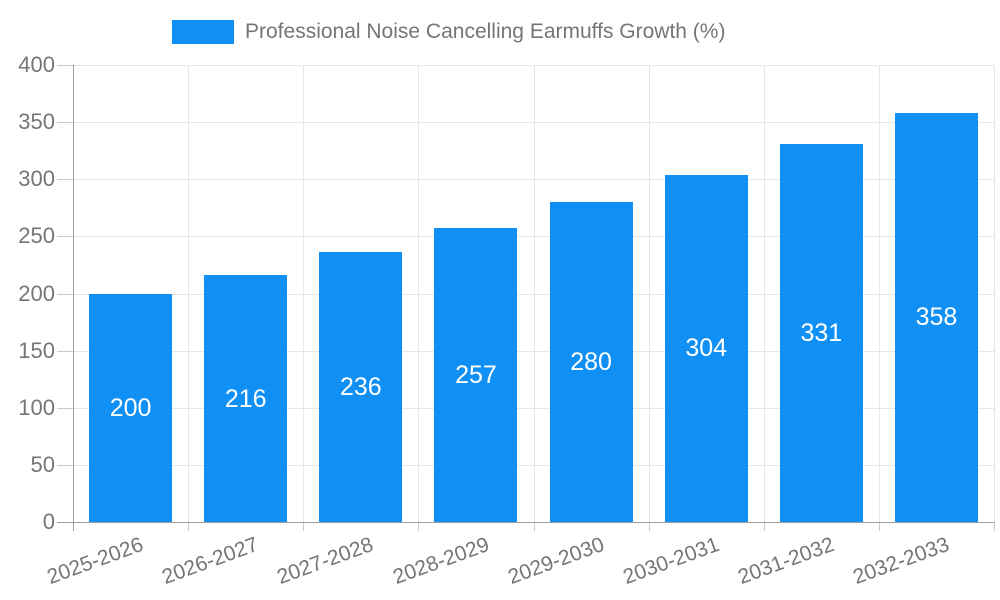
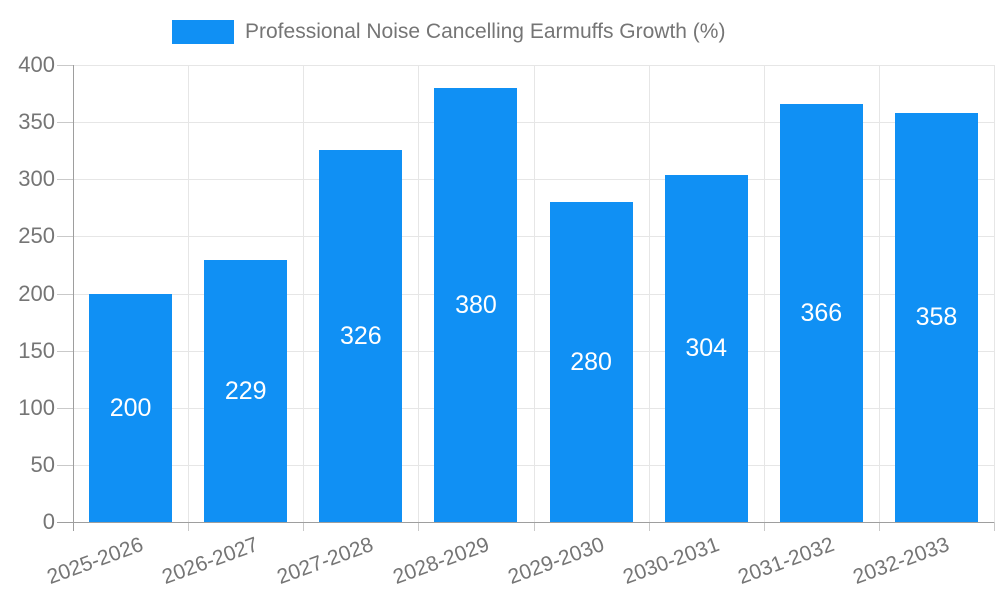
2026-2027: 216 -> 229
2027-2028: 236 -> 326
2028-2029: 257 -> 380
2031-2032: 331 -> 366
